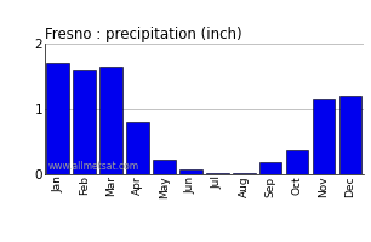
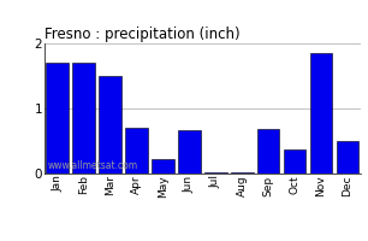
Feb: 1.60 -> 1.70
Mar: 1.65 -> 1.50
Apr: 0.80 -> 0.70
Jun: 0.08 -> 0.66
Sep: 0.18 -> 0.68
Nov: 1.15 -> 1.86
Dec: 1.20 -> 0.50
